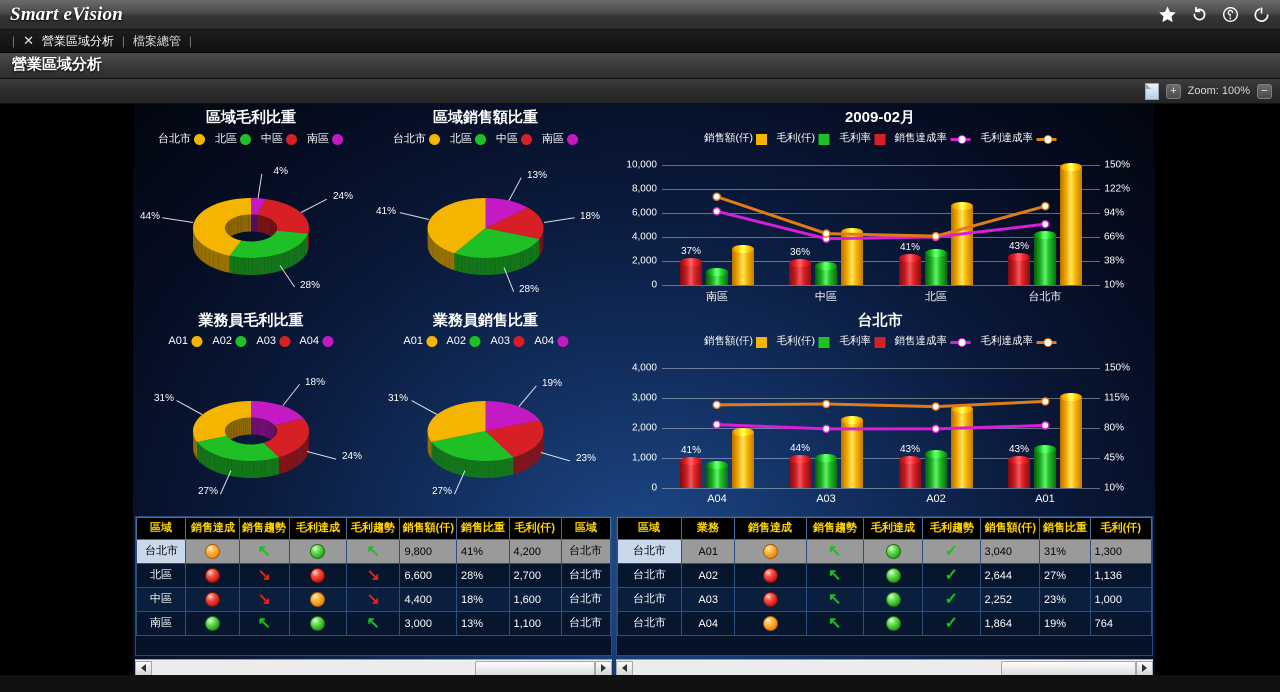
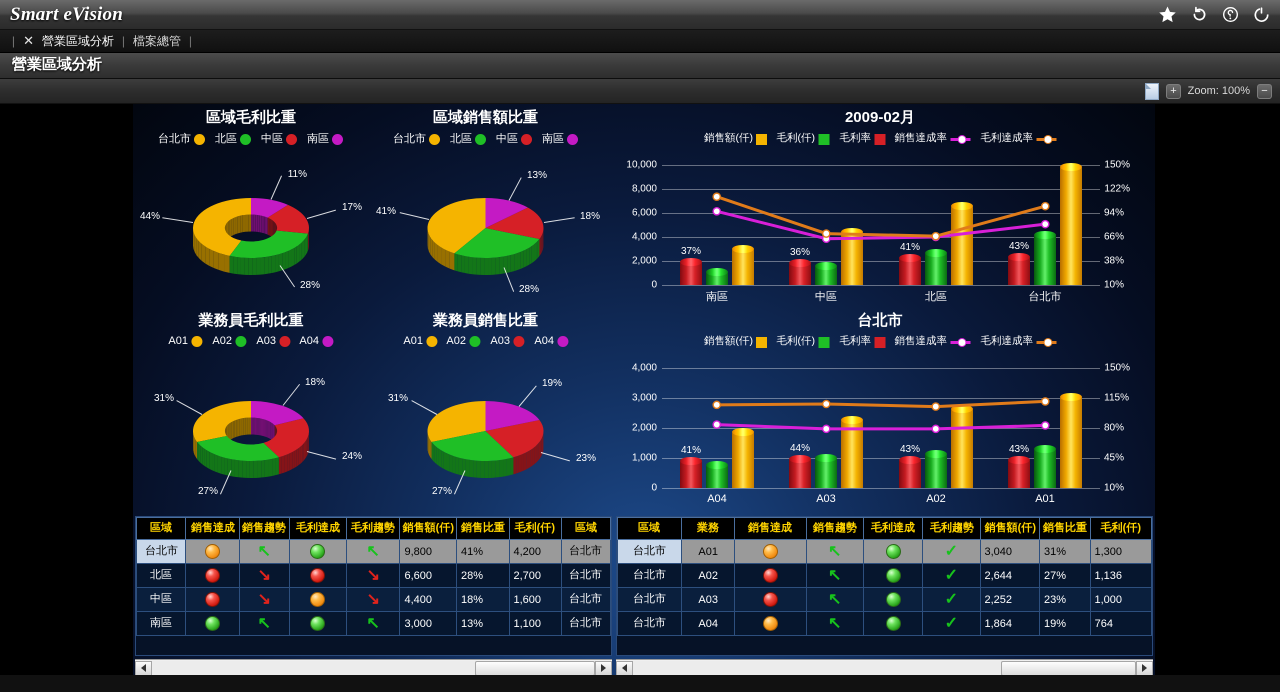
區域毛利比重/中區: 24% -> 17%
區域毛利比重/南區: 4% -> 11%
